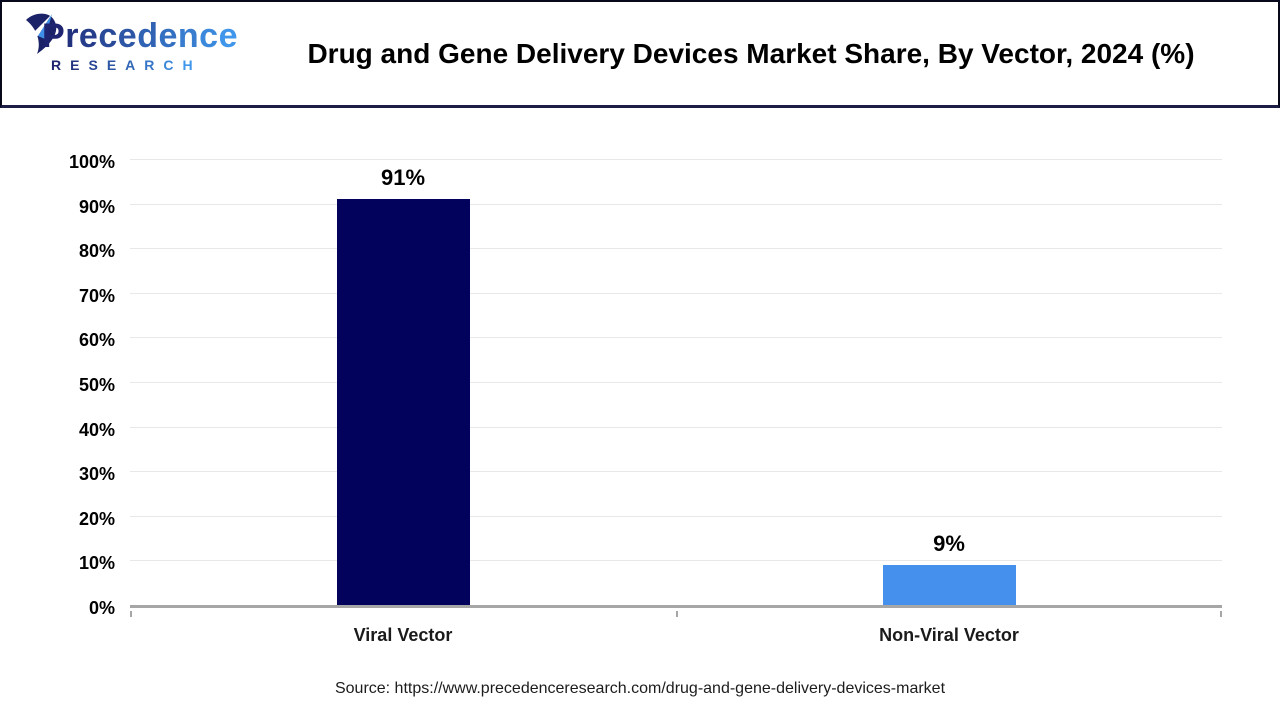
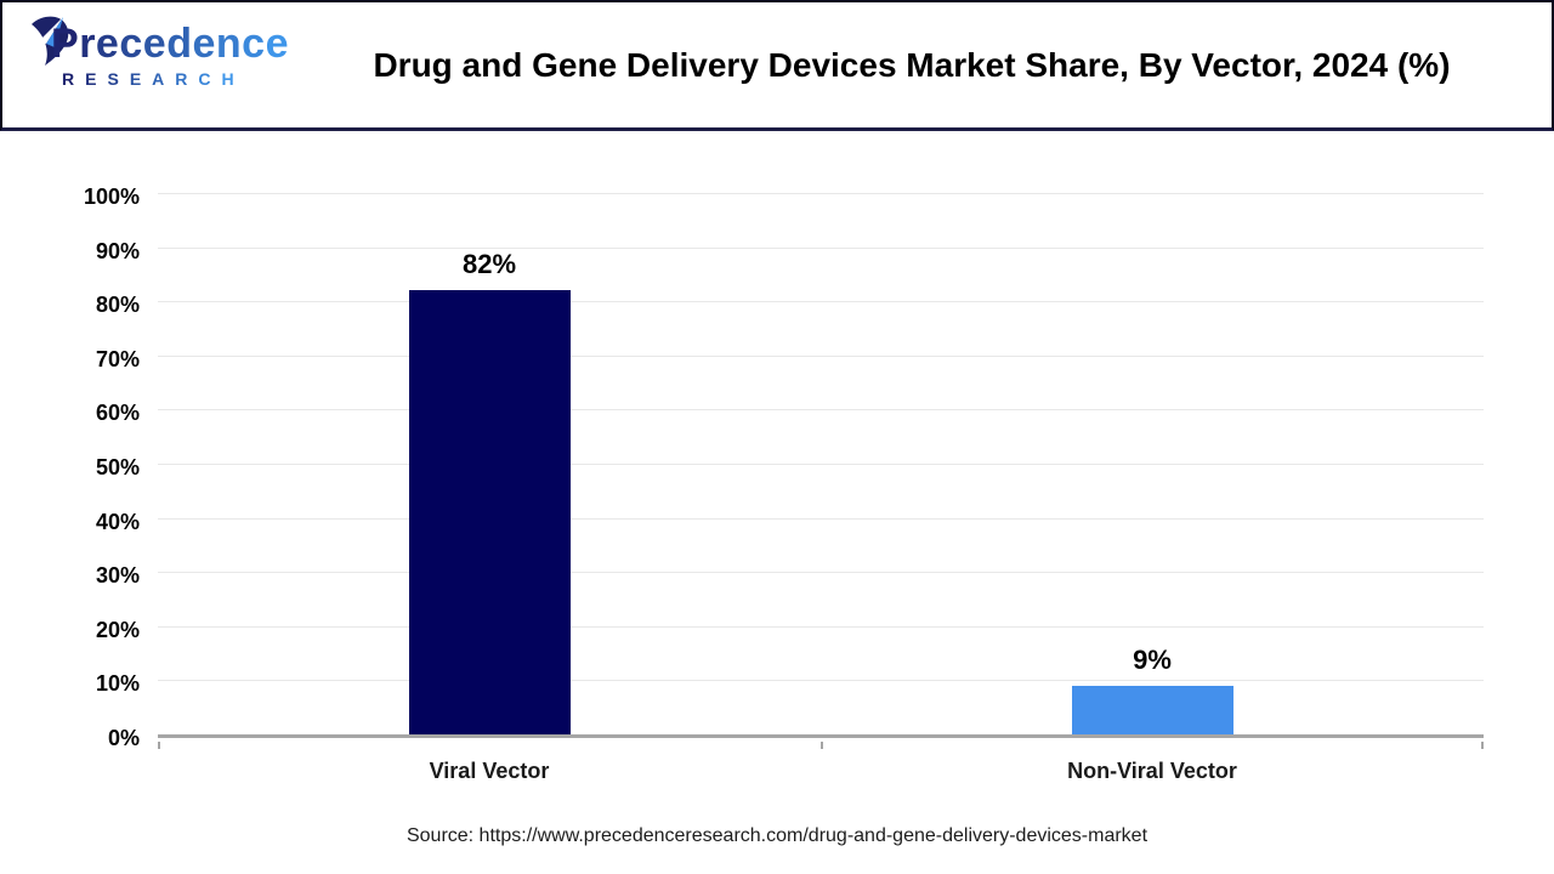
Viral Vector: 91% -> 82%
